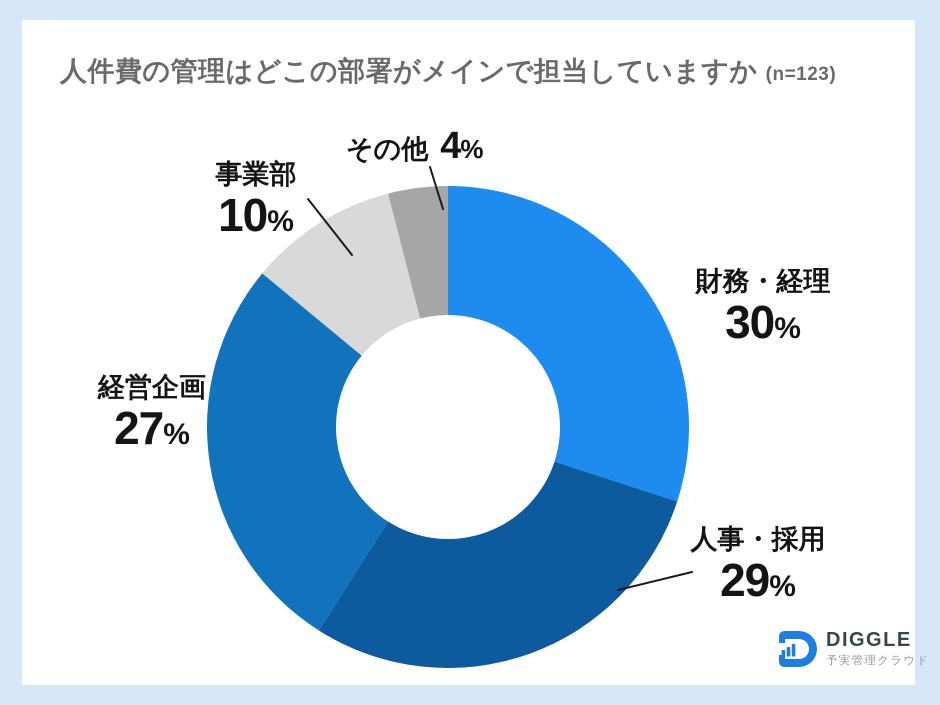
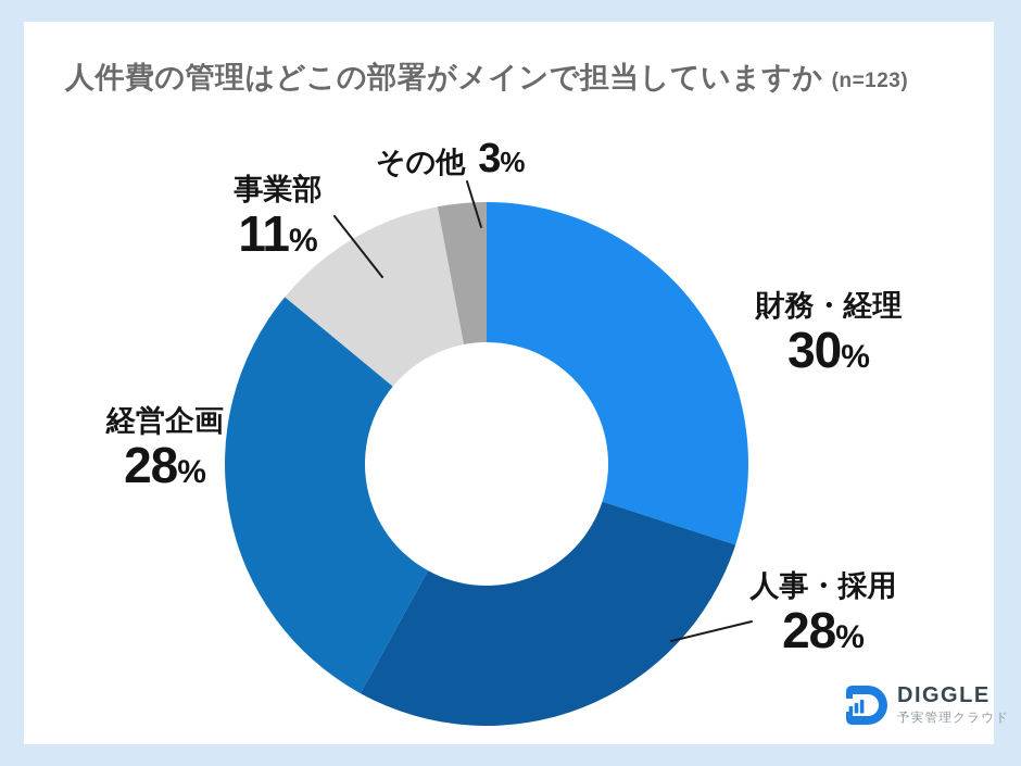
人事・採用: 29 -> 28
経営企画: 27 -> 28
事業部: 10 -> 11
その他: 4 -> 3
